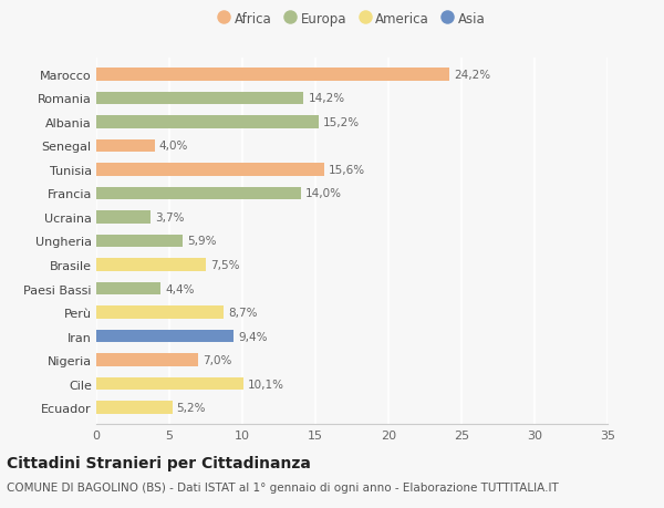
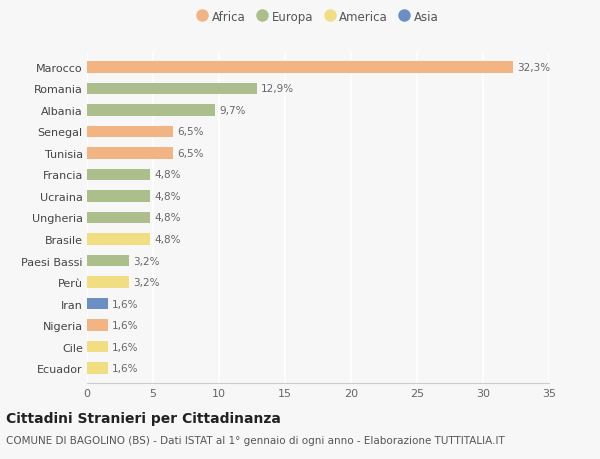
Marocco: 24,2% -> 32,3%
Romania: 14,2% -> 12,9%
Albania: 15,2% -> 9,7%
Senegal: 4,0% -> 6,5%
Tunisia: 15,6% -> 6,5%
Francia: 14,0% -> 4,8%
Ucraina: 3,7% -> 4,8%
Ungheria: 5,9% -> 4,8%
Brasile: 7,5% -> 4,8%
Paesi Bassi: 4,4% -> 3,2%
Perù: 8,7% -> 3,2%
Iran: 9,4% -> 1,6%
Nigeria: 7,0% -> 1,6%
Cile: 10,1% -> 1,6%
Ecuador: 5,2% -> 1,6%
